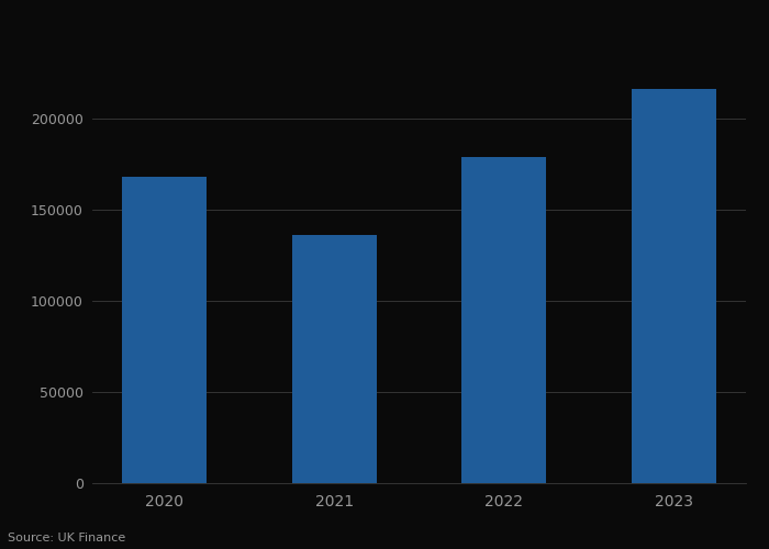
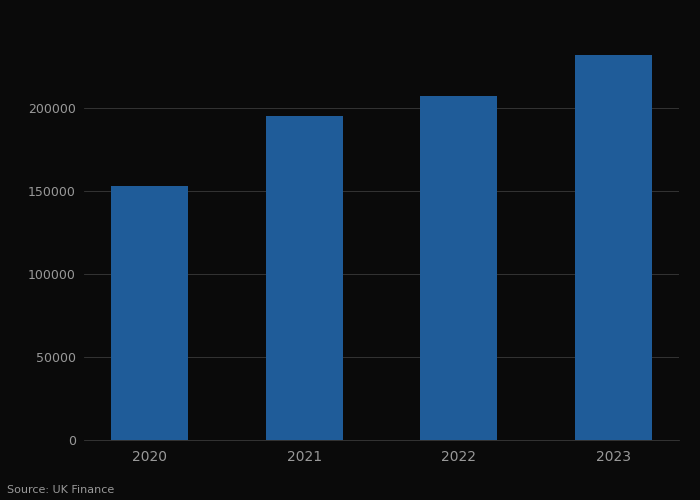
2020: 168000 -> 153000
2021: 136000 -> 195000
2022: 179000 -> 207000
2023: 216000 -> 232000
